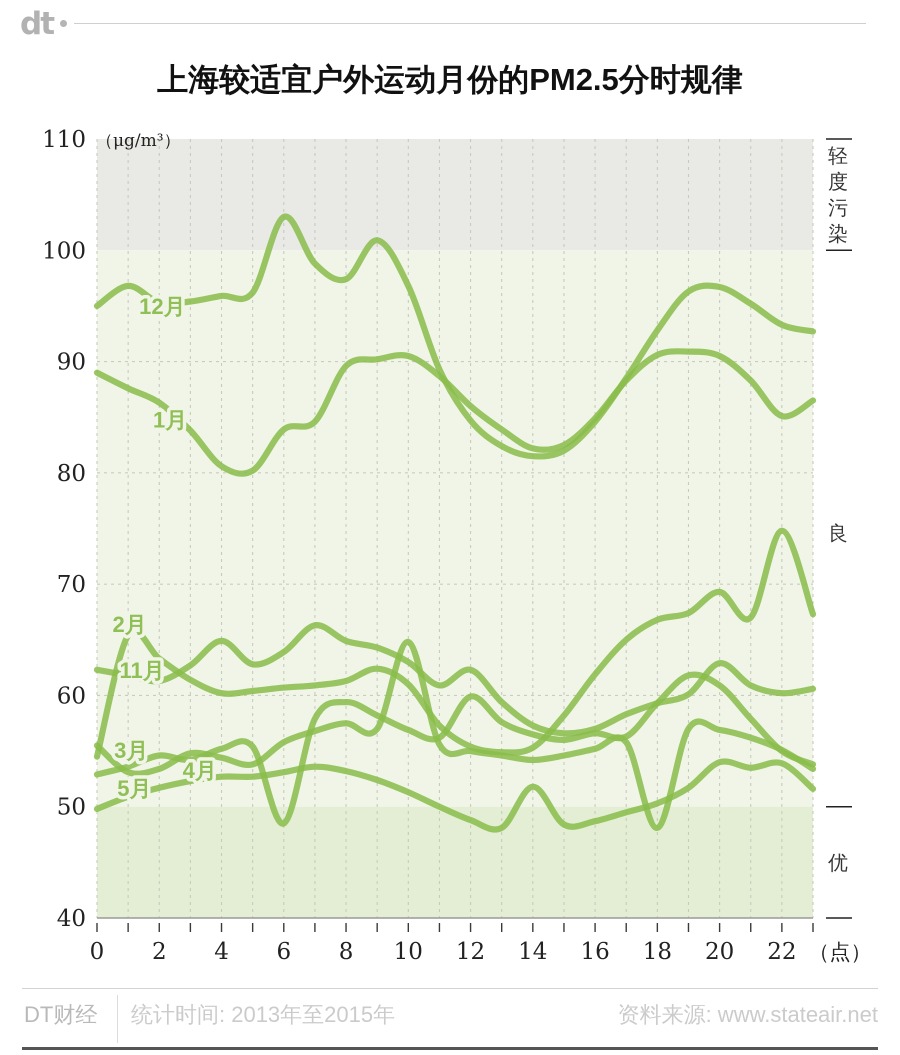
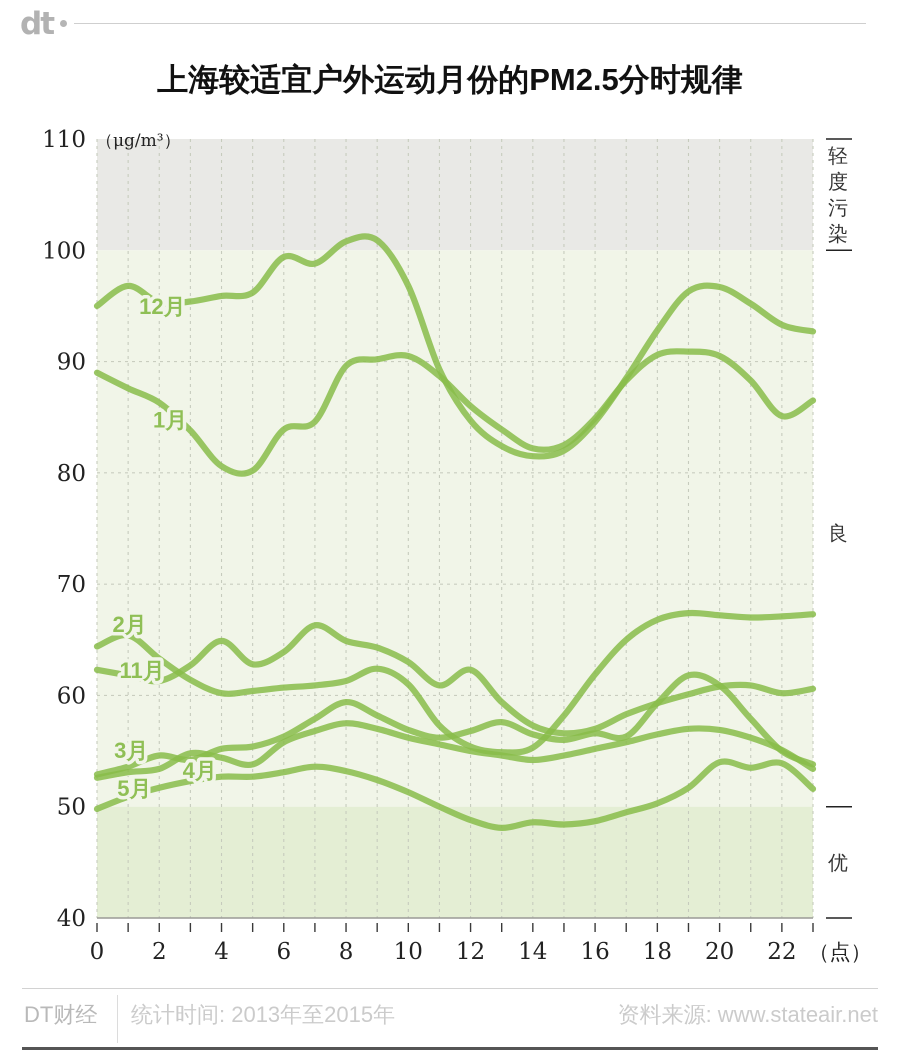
2月/0: 54.5 -> 64.4
4月/0: 55.5 -> 52.6
12月/6: 103.0 -> 99.4
3月/6: 48.5 -> 56.3
12月/8: 97.4 -> 100.8
4月/10: 64.8 -> 56.2
3月/12: 59.9 -> 56.8
5月/14: 51.8 -> 48.6
4月/18: 48.1 -> 56.5
2月/20: 69.3 -> 67.2
11月/20: 62.9 -> 60.8
2月/22: 74.8 -> 67.1
